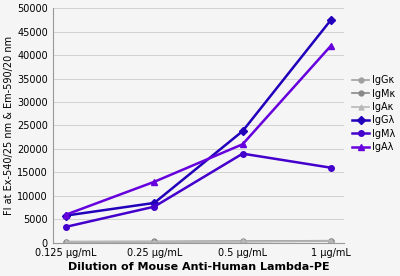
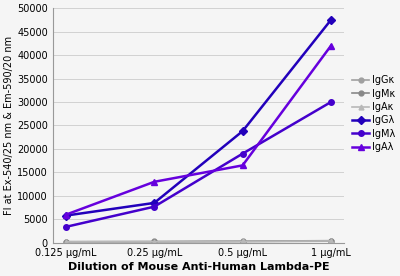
IgAλ/0.5 μg/mL: 21000 -> 16500
IgMλ/1 μg/mL: 16000 -> 30000
